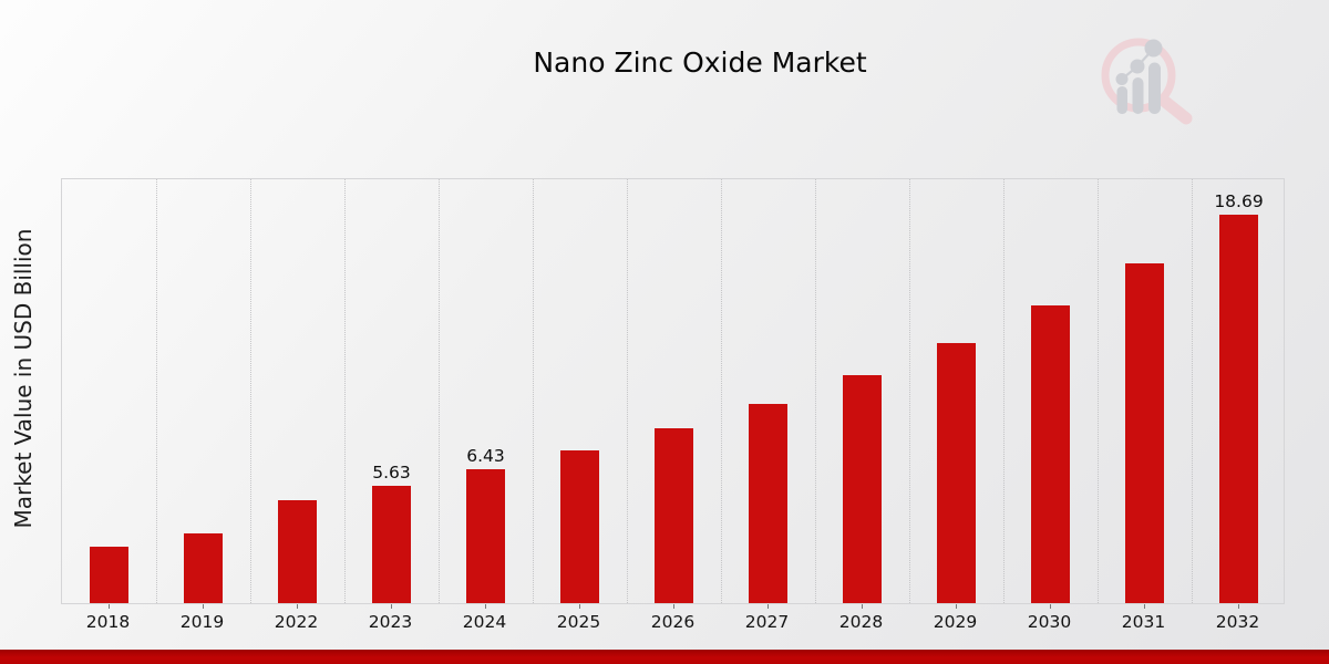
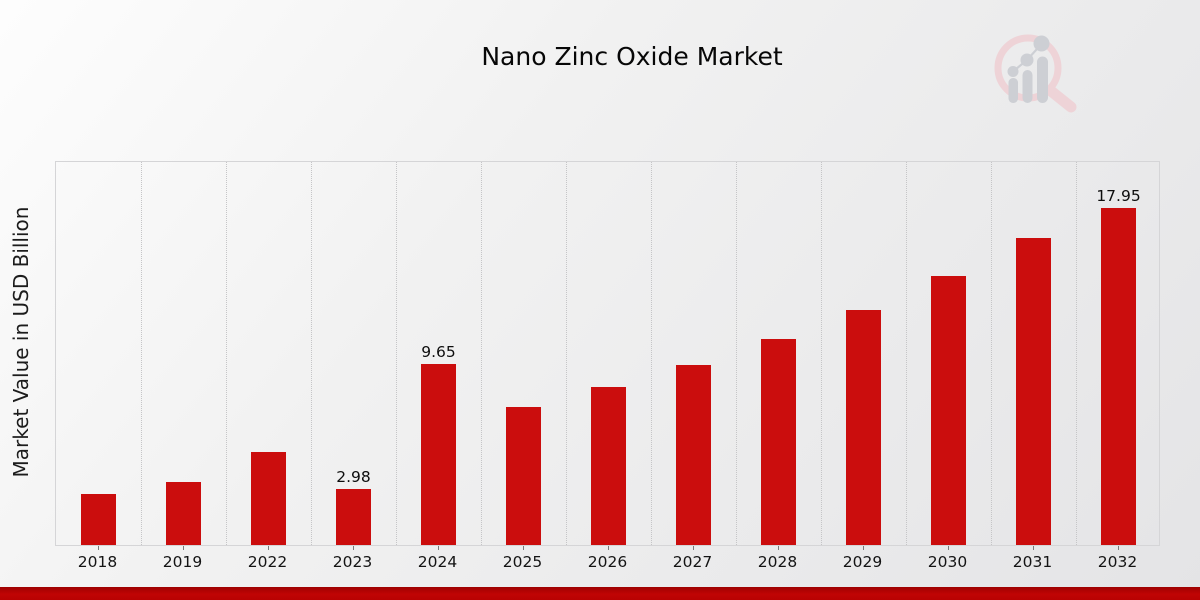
2023: 5.63 -> 2.98
2024: 6.43 -> 9.65
2032: 18.69 -> 17.95
